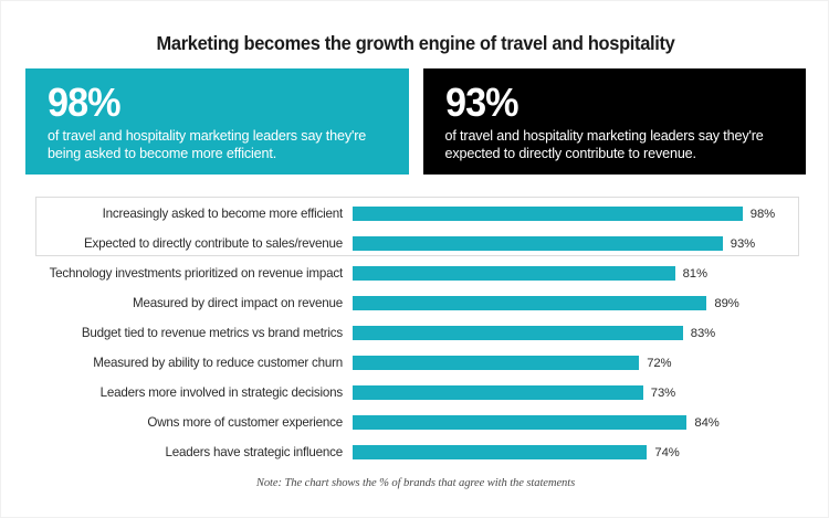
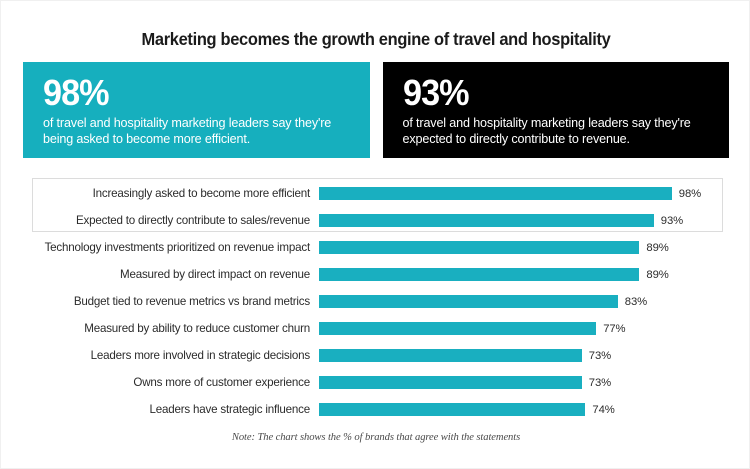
Technology investments prioritized on revenue impact: 81% -> 89%
Measured by ability to reduce customer churn: 72% -> 77%
Owns more of customer experience: 84% -> 73%
